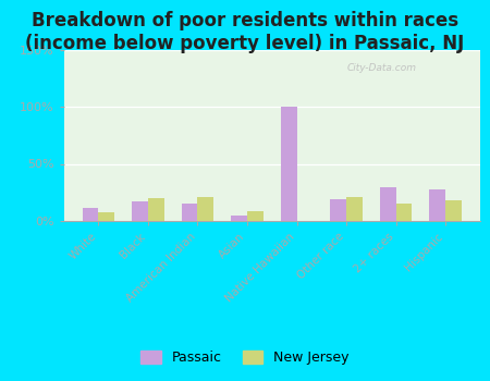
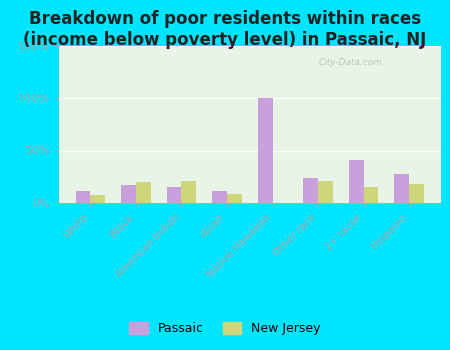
Passaic/Asian: 5% -> 11%
Passaic/Other race: 19% -> 24%
Passaic/2+ races: 30% -> 41%
